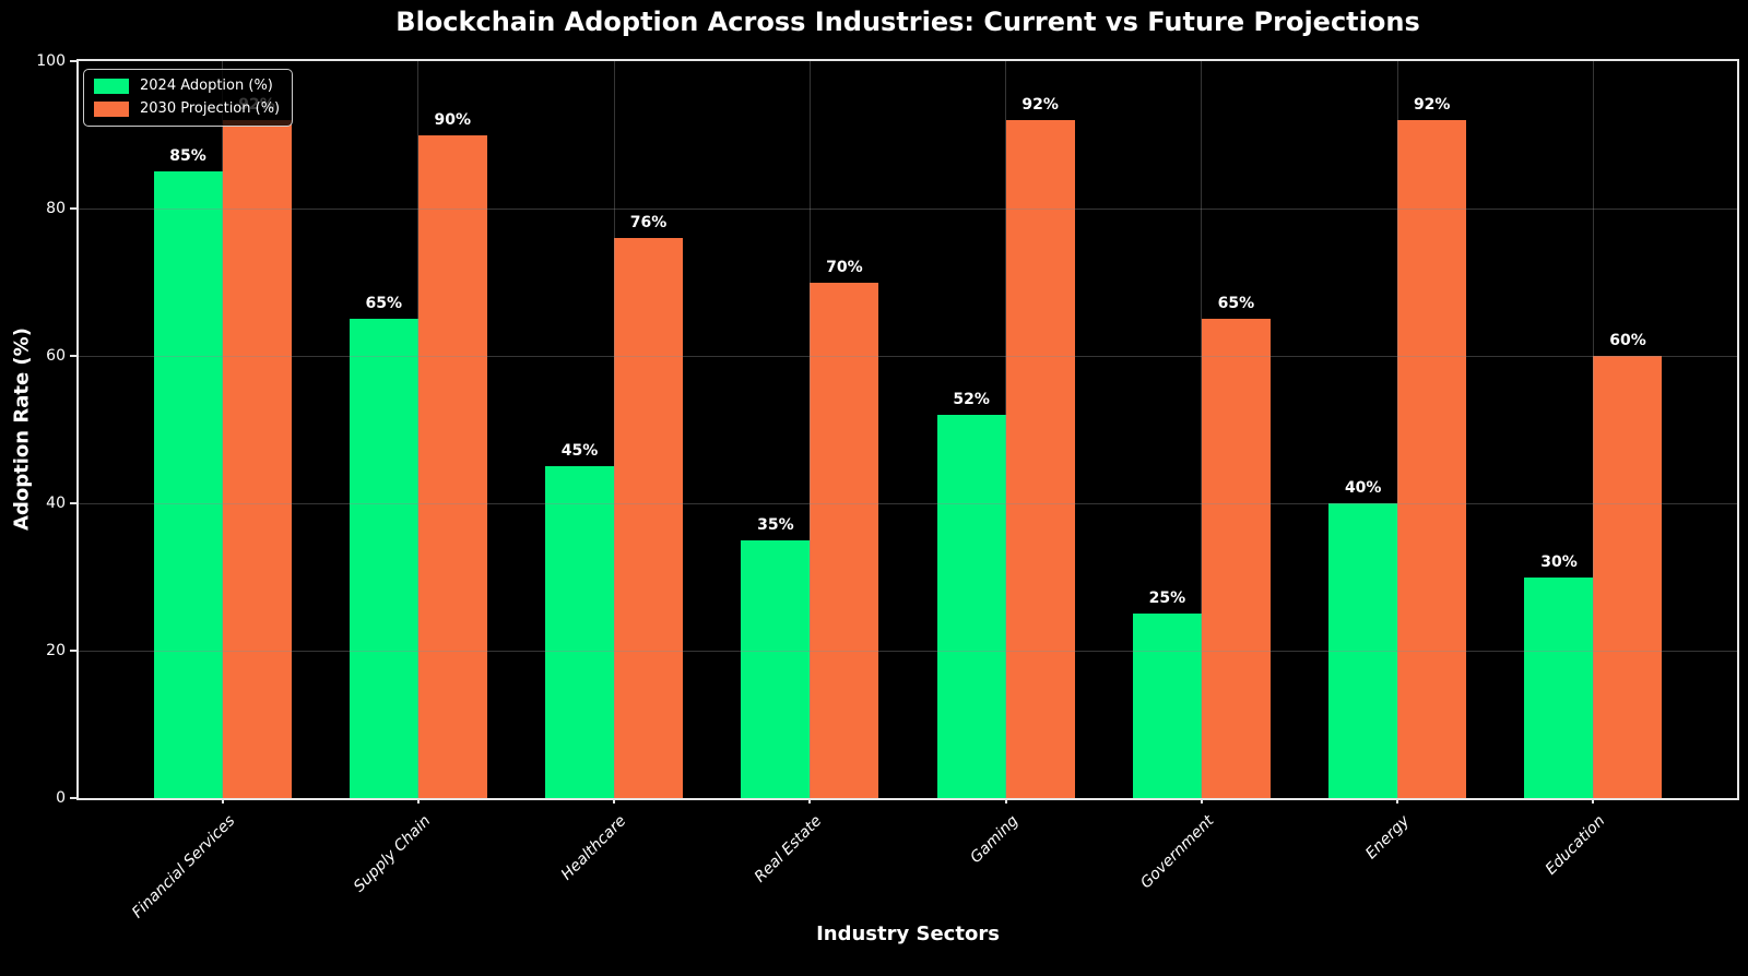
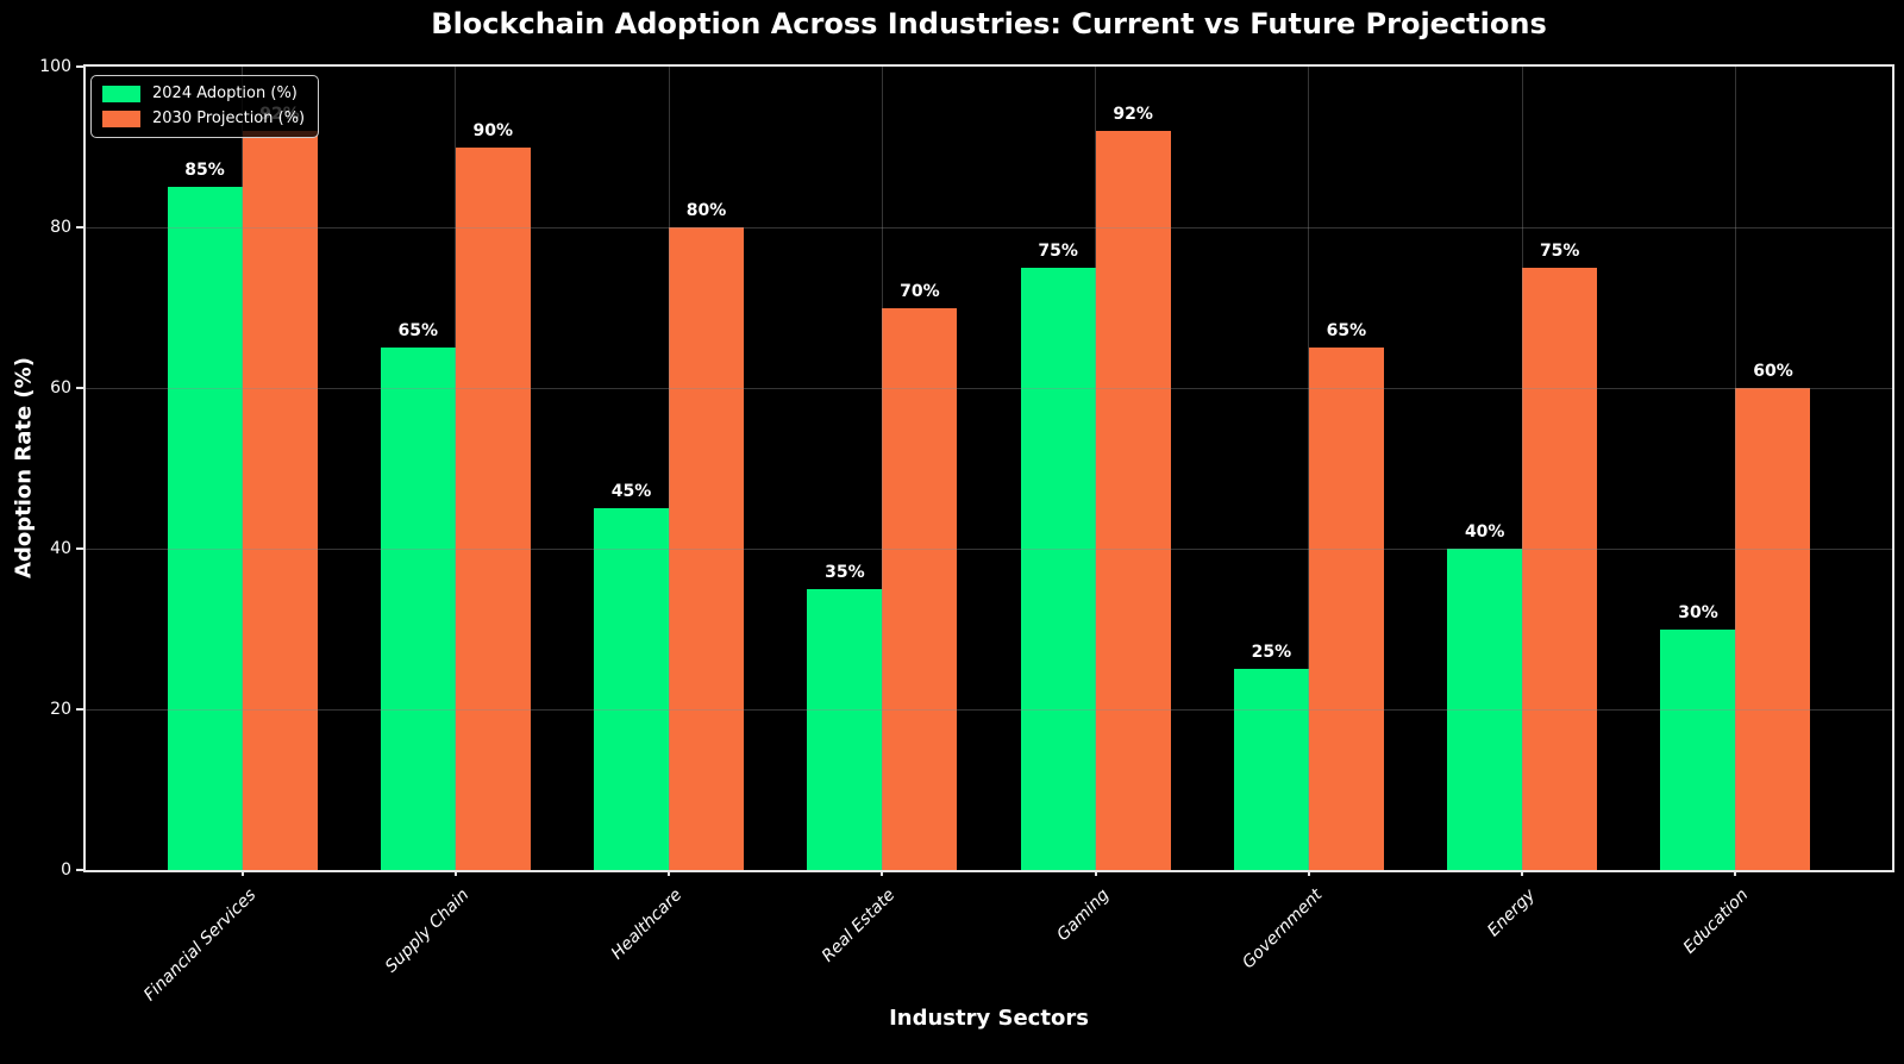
2030 Projection (%)/Healthcare: 76% -> 80%
2024 Adoption (%)/Gaming: 52% -> 75%
2030 Projection (%)/Energy: 92% -> 75%
